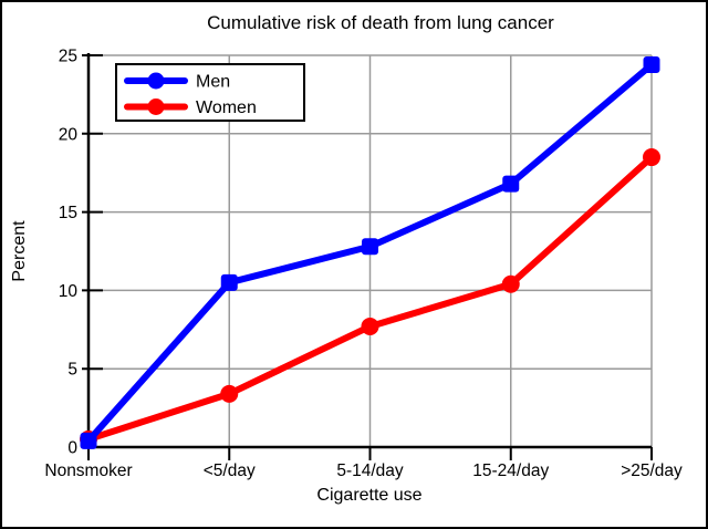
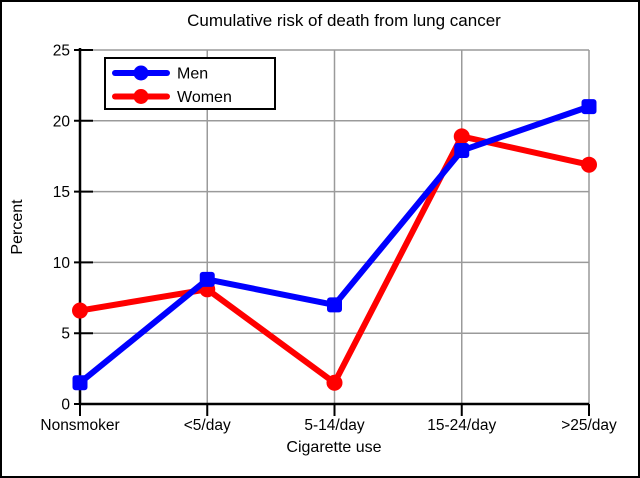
Men/Nonsmoker: 0.4 -> 1.5
Women/Nonsmoker: 0.5 -> 6.6
Men/<5/day: 10.5 -> 8.8
Women/<5/day: 3.4 -> 8.1
Men/5-14/day: 12.8 -> 7.0
Women/5-14/day: 7.7 -> 1.5
Men/15-24/day: 16.8 -> 17.9
Women/15-24/day: 10.4 -> 18.9
Men/>25/day: 24.4 -> 21.0
Women/>25/day: 18.5 -> 16.9
